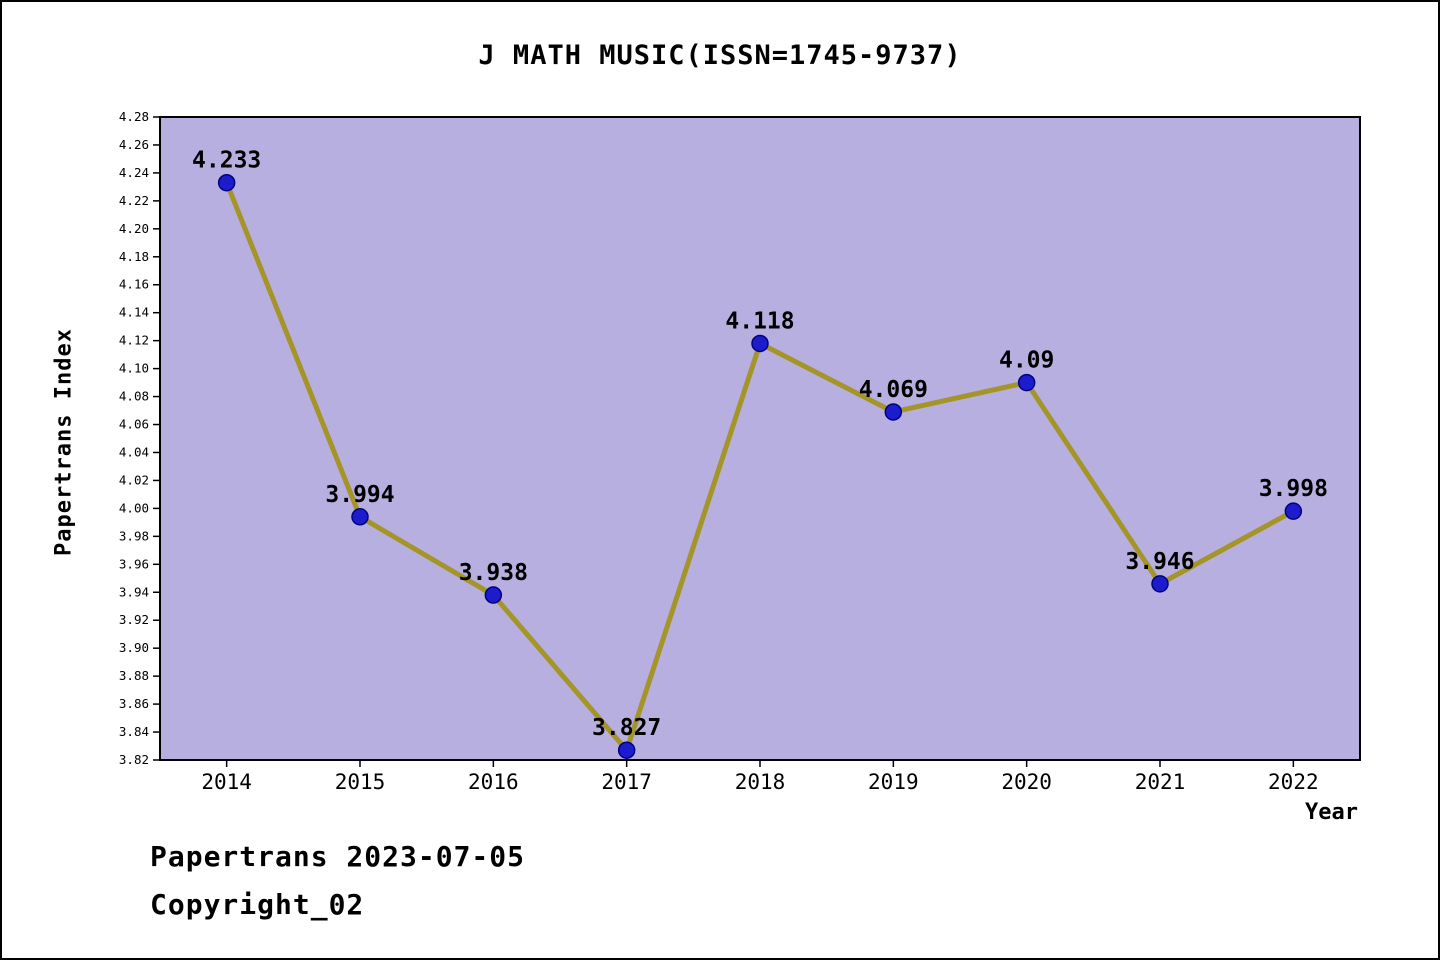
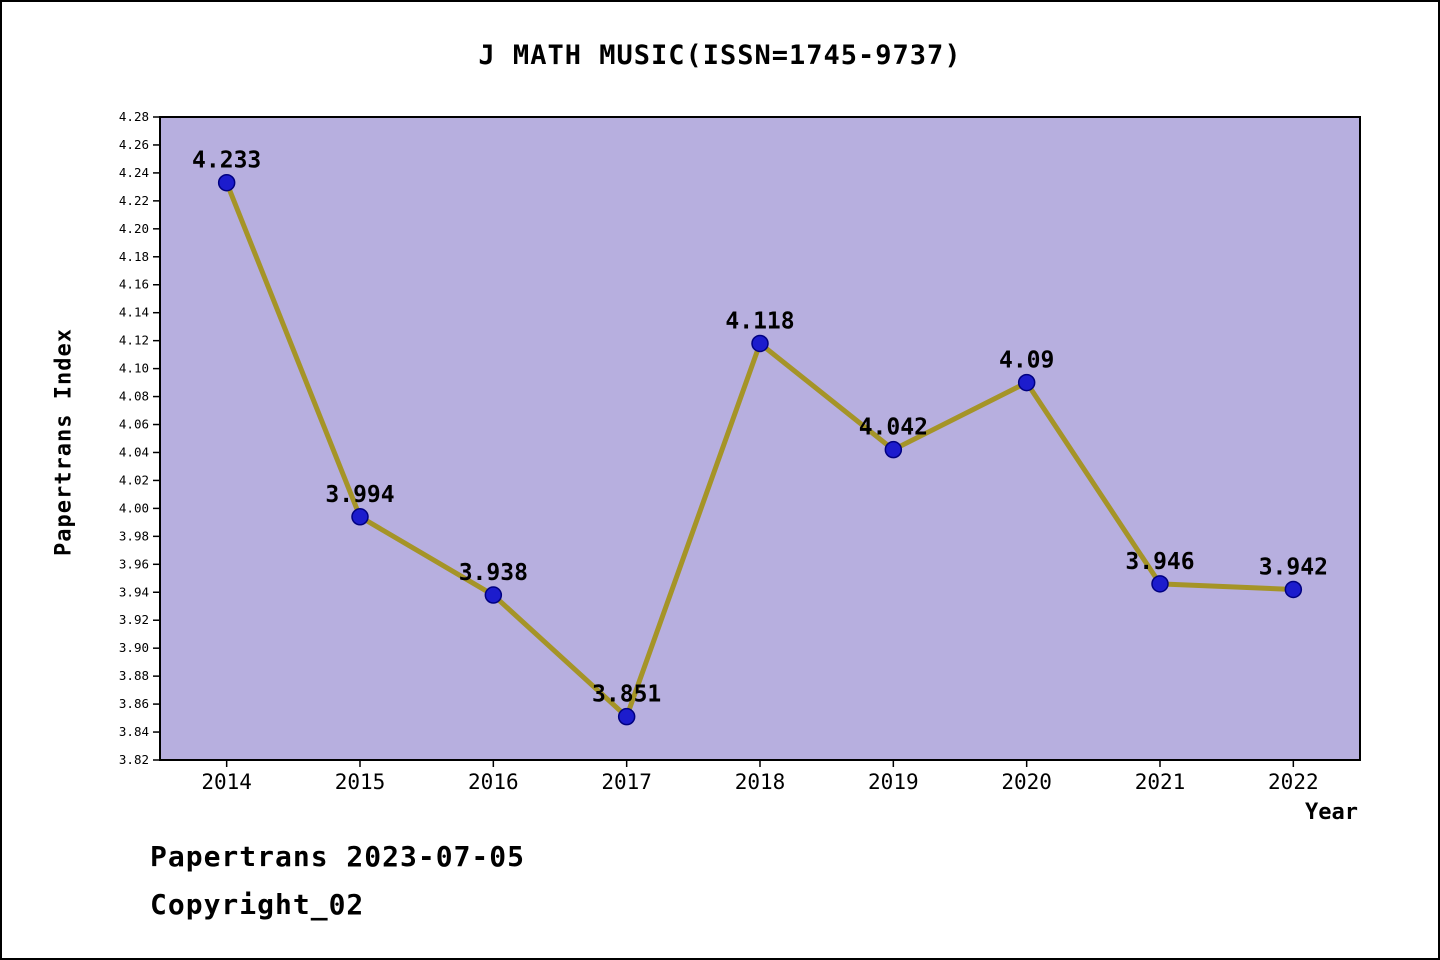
2017: 3.827 -> 3.851
2019: 4.069 -> 4.042
2022: 3.998 -> 3.942
